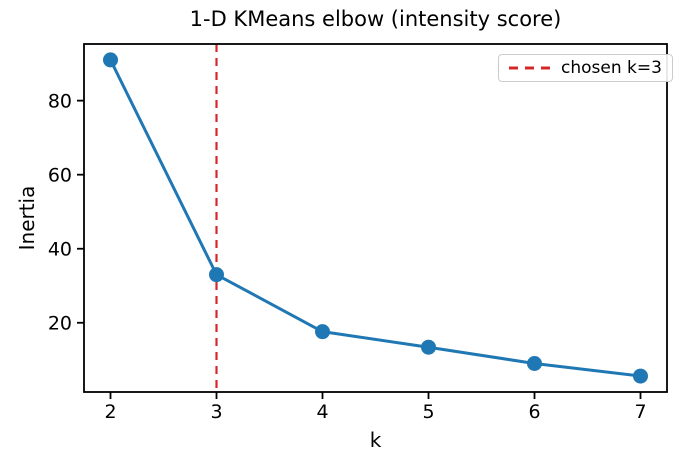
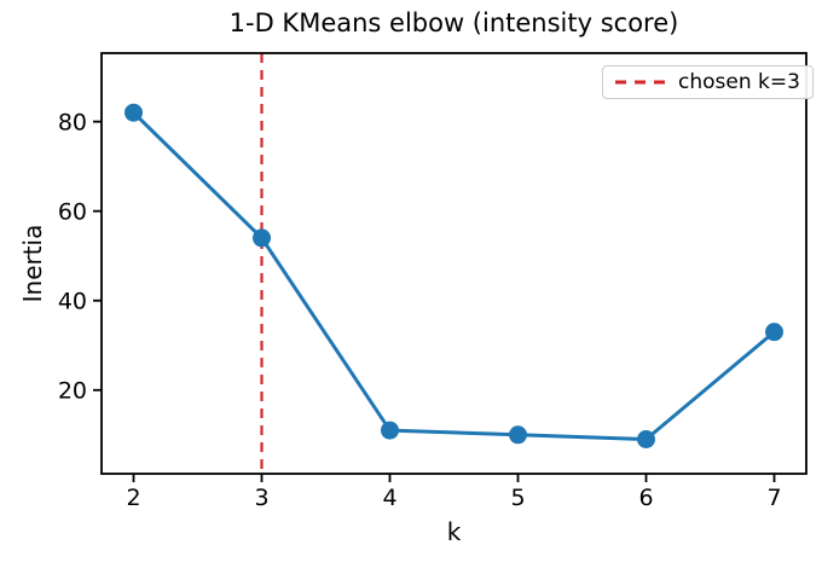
2: 91 -> 82
3: 33 -> 54
4: 18 -> 11
5: 13 -> 10
7: 6 -> 33
